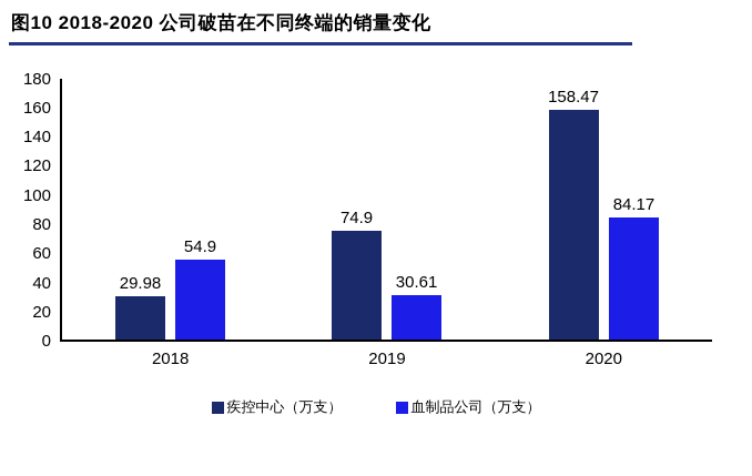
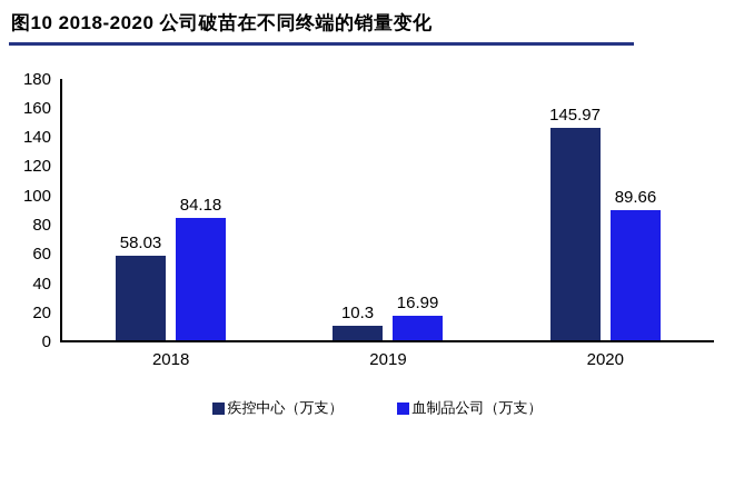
疾控中心（万支）/2018: 29.98 -> 58.03
血制品公司（万支）/2018: 54.9 -> 84.18
疾控中心（万支）/2019: 74.9 -> 10.3
血制品公司（万支）/2019: 30.61 -> 16.99
疾控中心（万支）/2020: 158.47 -> 145.97
血制品公司（万支）/2020: 84.17 -> 89.66
